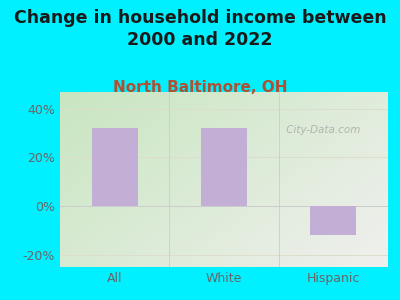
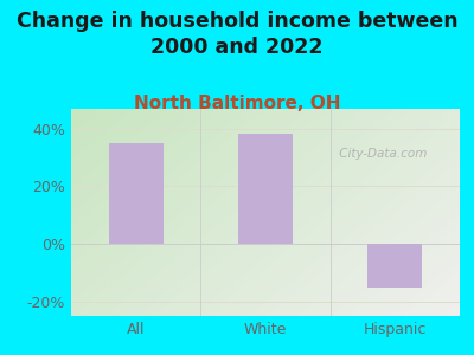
All: 32% -> 35%
White: 32% -> 38%
Hispanic: -12% -> -15%
